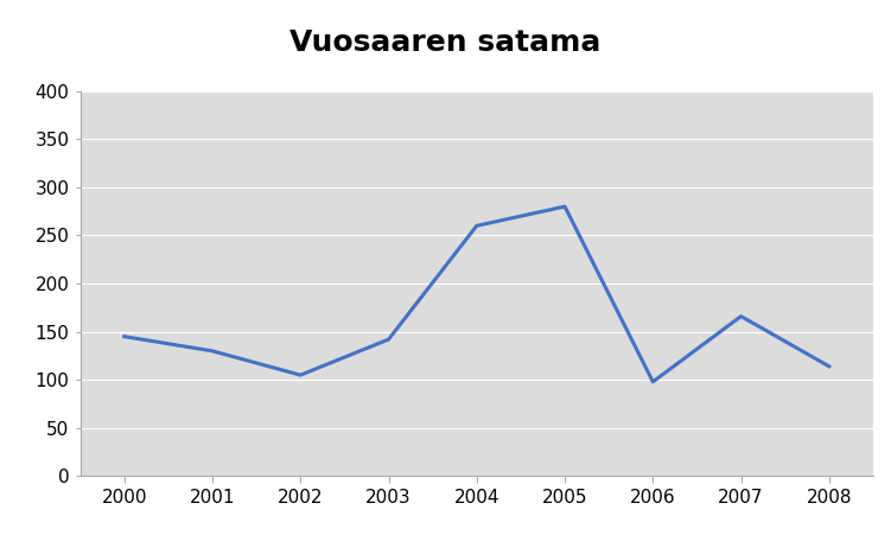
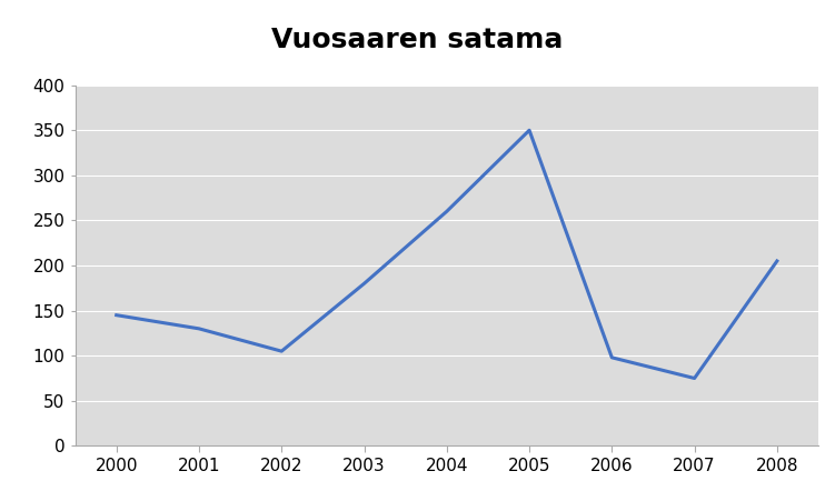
2003: 142 -> 180
2005: 280 -> 350
2007: 166 -> 75
2008: 114 -> 205
